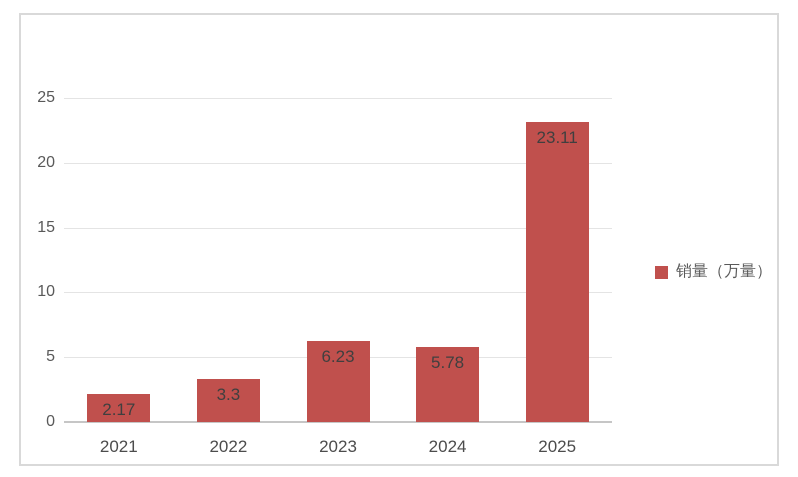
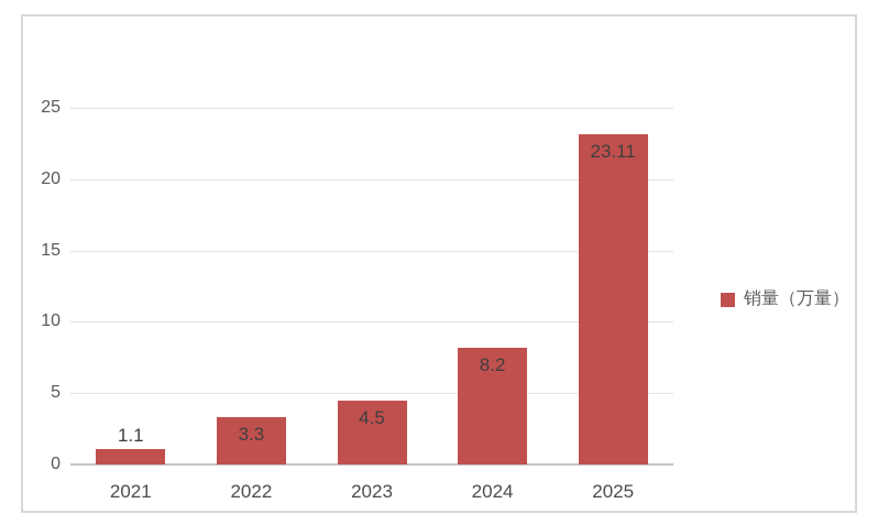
2021: 2.17 -> 1.1
2023: 6.23 -> 4.5
2024: 5.78 -> 8.2
